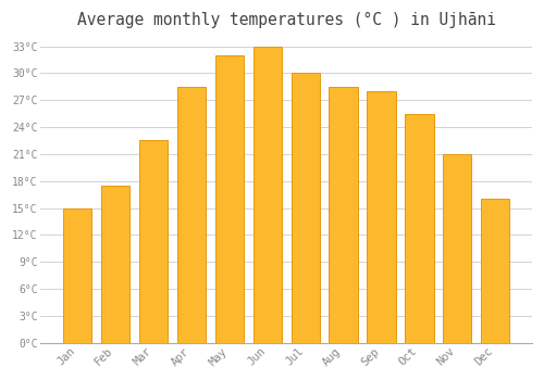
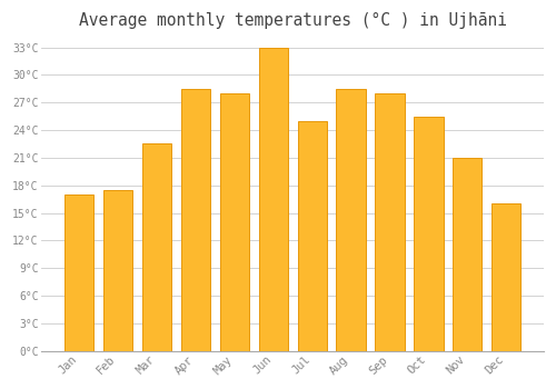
Jan: 15.0°C -> 17.0°C
May: 32.0°C -> 28.0°C
Jul: 30.0°C -> 25.0°C
